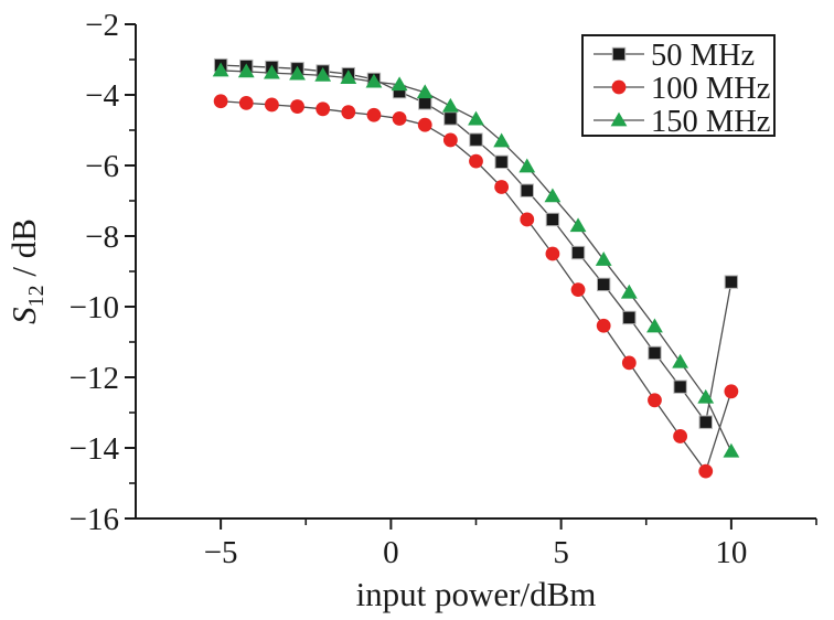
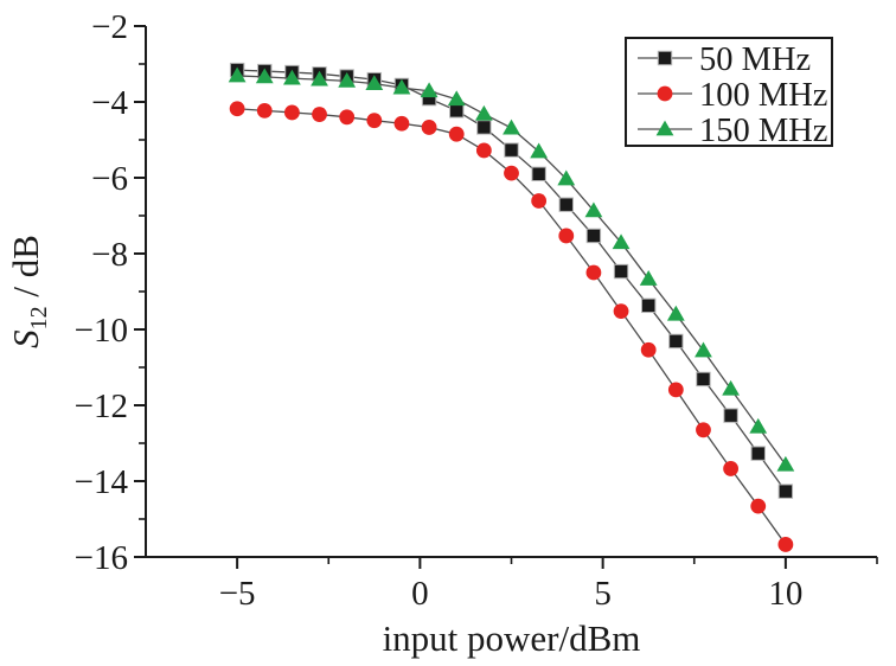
50 MHz/10: -9.3 -> -14.3
100 MHz/10: -12.4 -> -15.7
150 MHz/10: -14.1 -> -13.6
